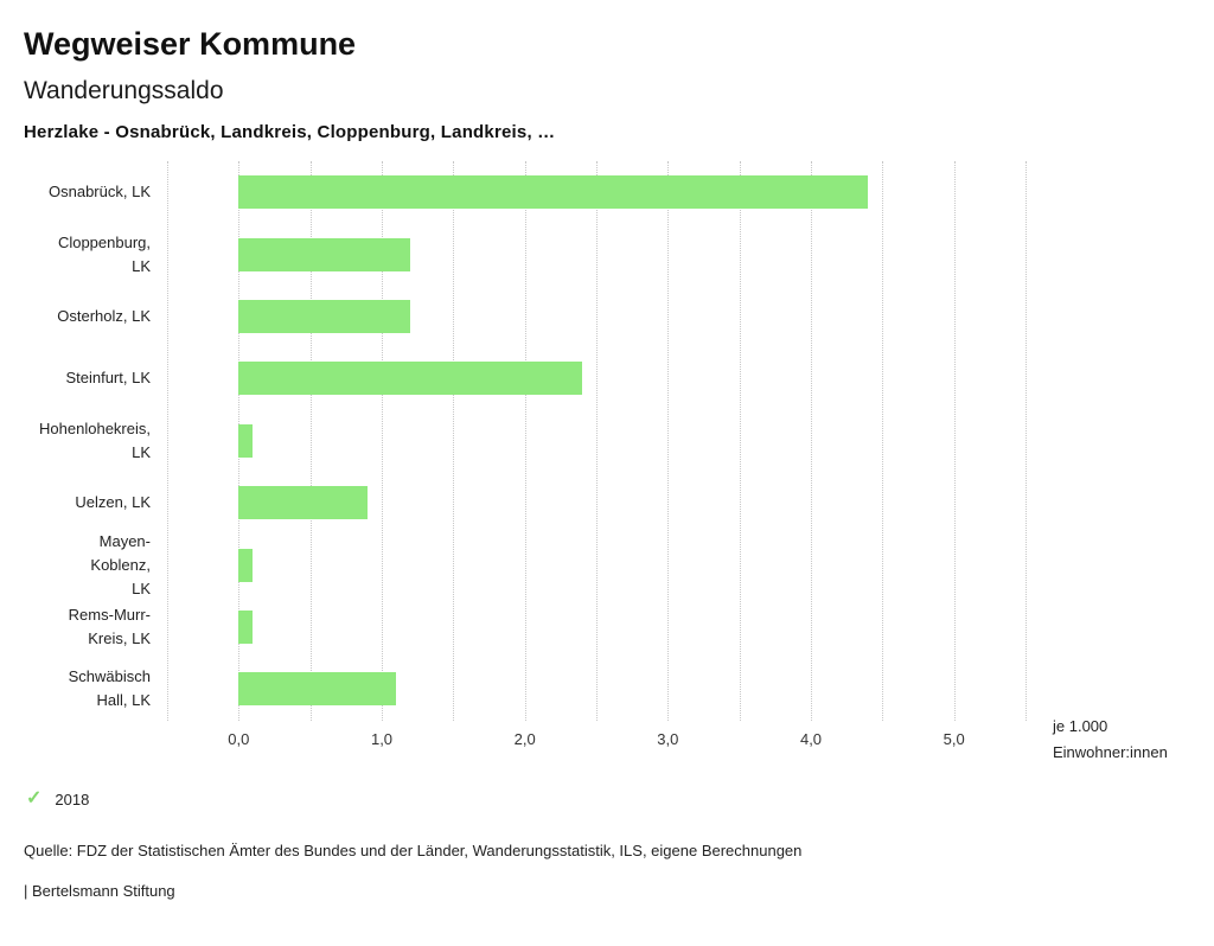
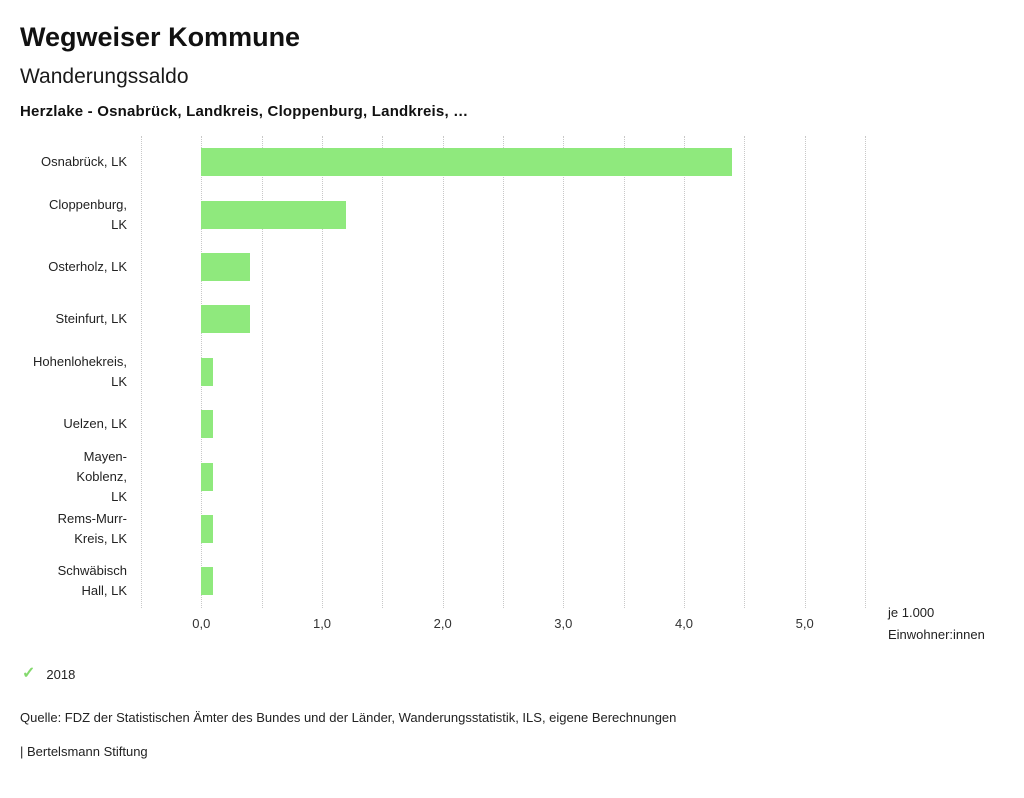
Osterholz, LK: 1,2 -> 0,4
Steinfurt, LK: 2,4 -> 0,4
Uelzen, LK: 0,9 -> 0,1
Schwäbisch Hall, LK: 1,1 -> 0,1
